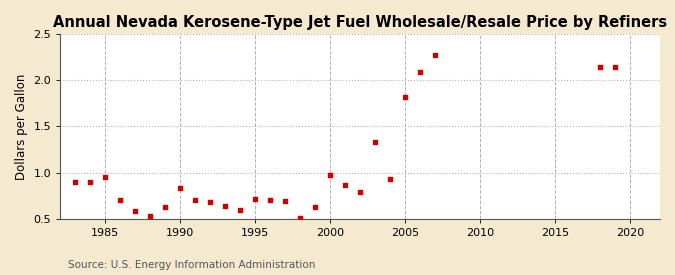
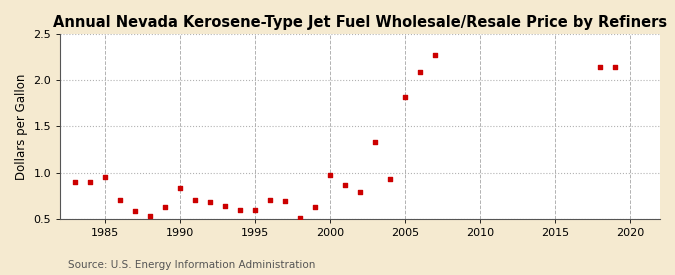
1995: 0.72 -> 0.59
